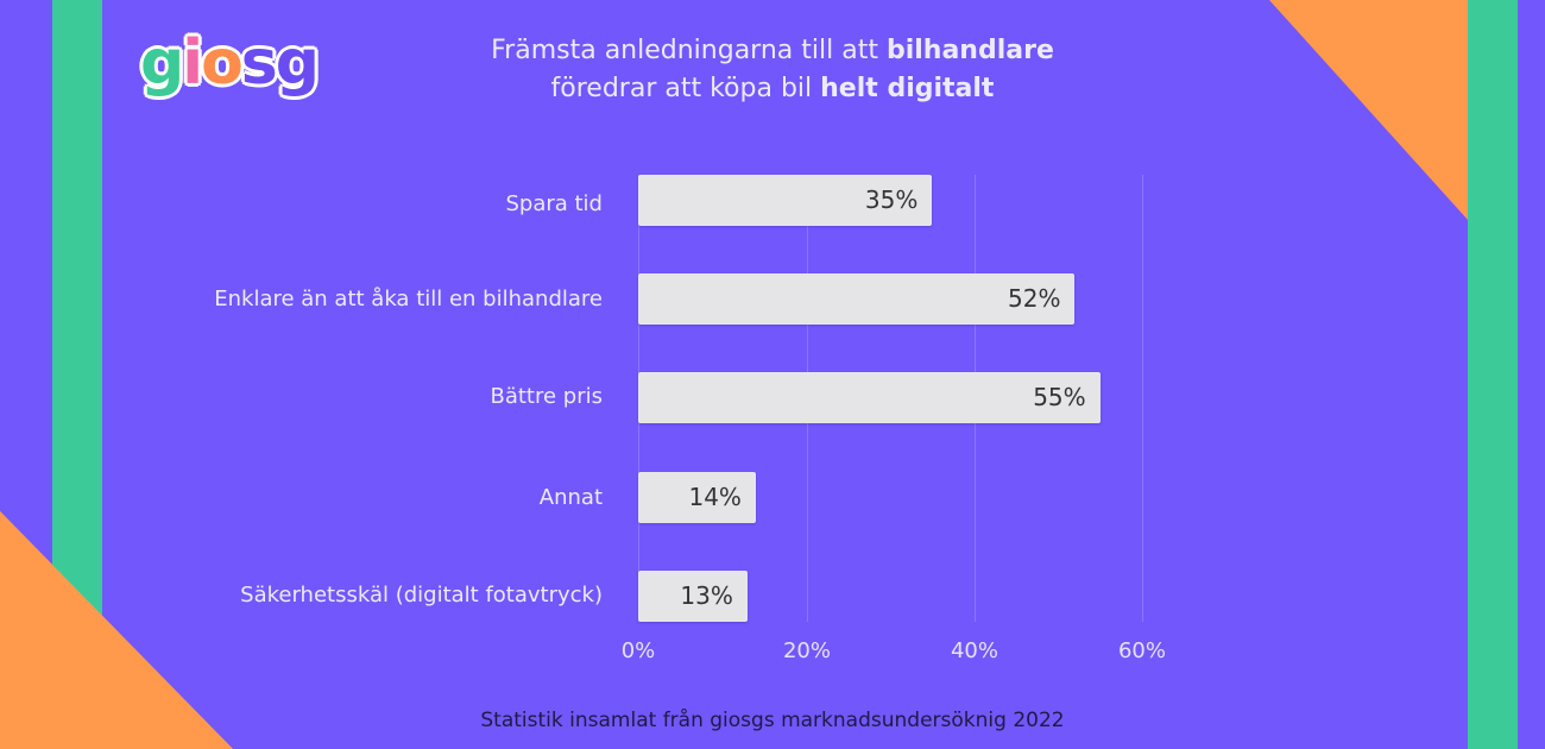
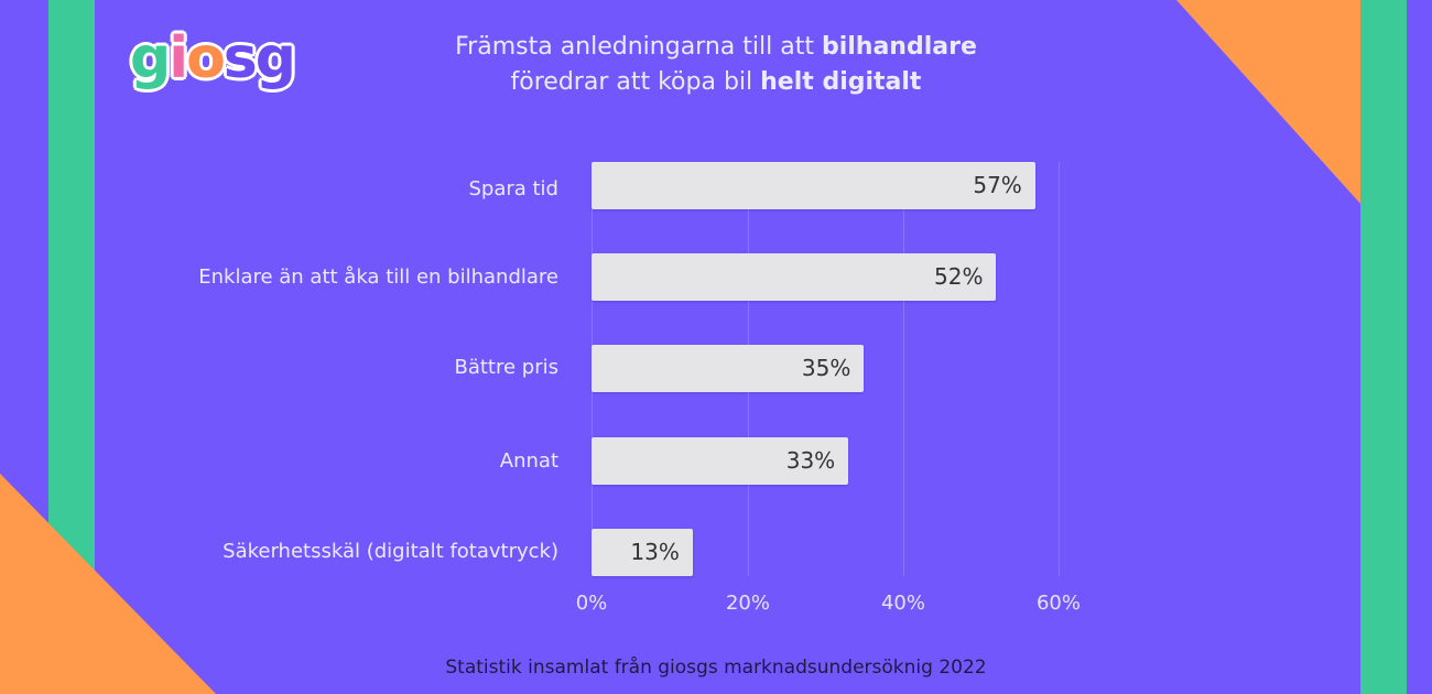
Spara tid: 35% -> 57%
Bättre pris: 55% -> 35%
Annat: 14% -> 33%
